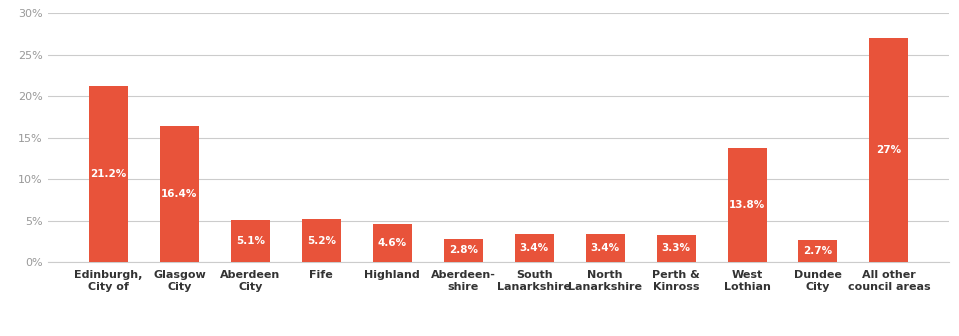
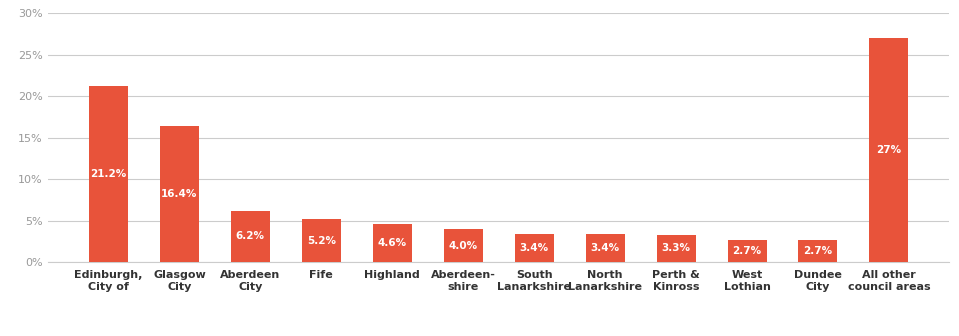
Aberdeen City: 5.1% -> 6.2%
Aberdeen- shire: 2.8% -> 4.0%
West Lothian: 13.8% -> 2.7%
